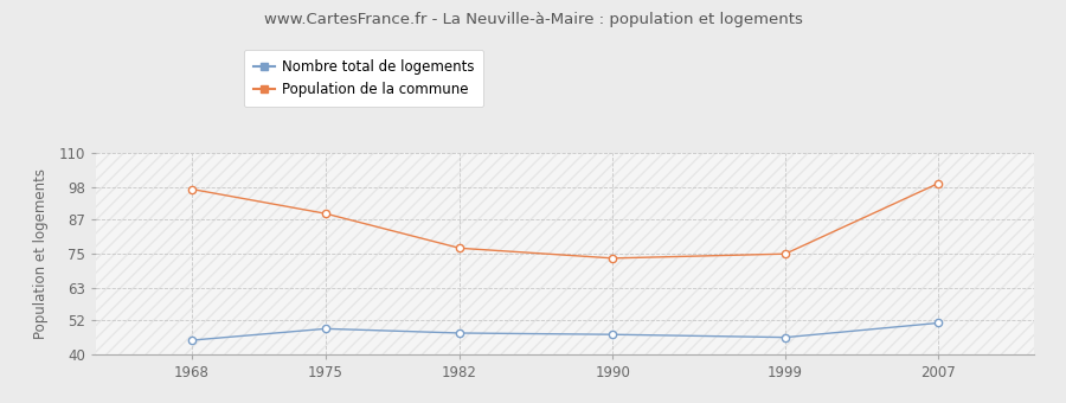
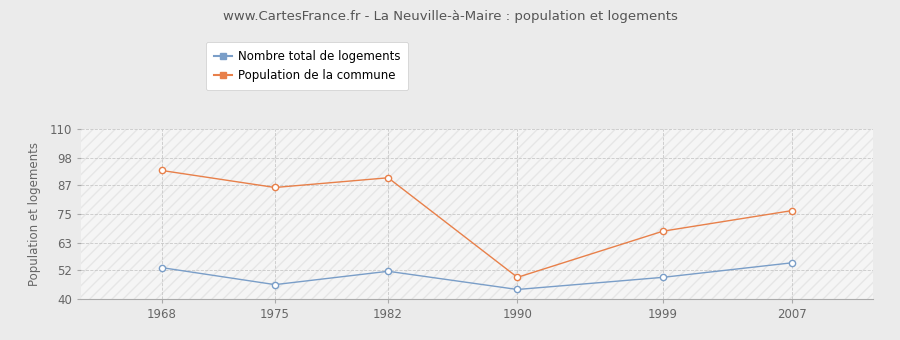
Nombre total de logements/1968: 45.0 -> 53.0
Population de la commune/1968: 97.5 -> 93.0
Nombre total de logements/1975: 49.0 -> 46.0
Population de la commune/1975: 89.0 -> 86.0
Nombre total de logements/1982: 47.5 -> 51.5
Population de la commune/1982: 77.0 -> 90.0
Nombre total de logements/1990: 47.0 -> 44.0
Population de la commune/1990: 73.5 -> 49.0
Nombre total de logements/1999: 46.0 -> 49.0
Population de la commune/1999: 75.0 -> 68.0
Nombre total de logements/2007: 51.0 -> 55.0
Population de la commune/2007: 99.5 -> 76.5
